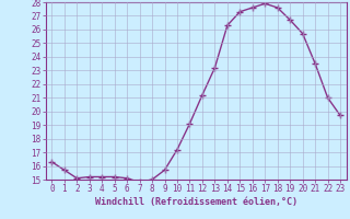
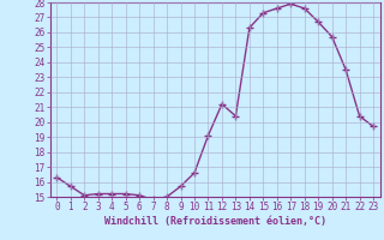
10: 17.2 -> 16.6
13: 23.2 -> 20.4
22: 21.0 -> 20.4
